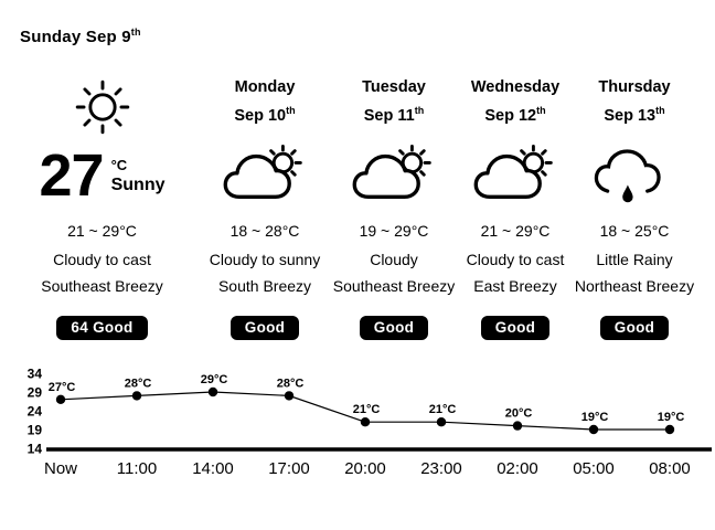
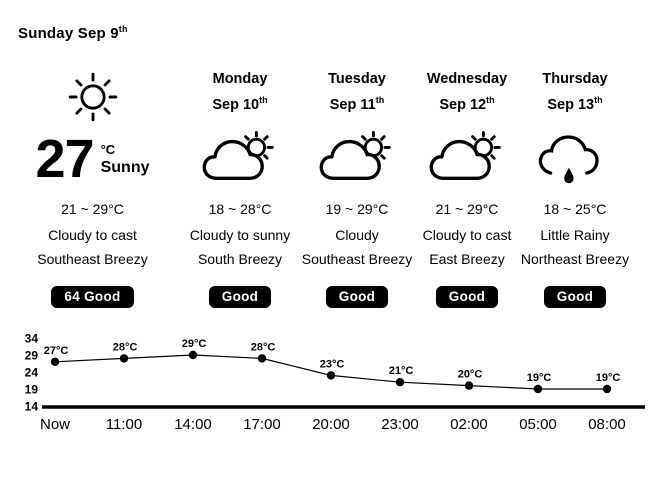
20:00: 21°C -> 23°C
